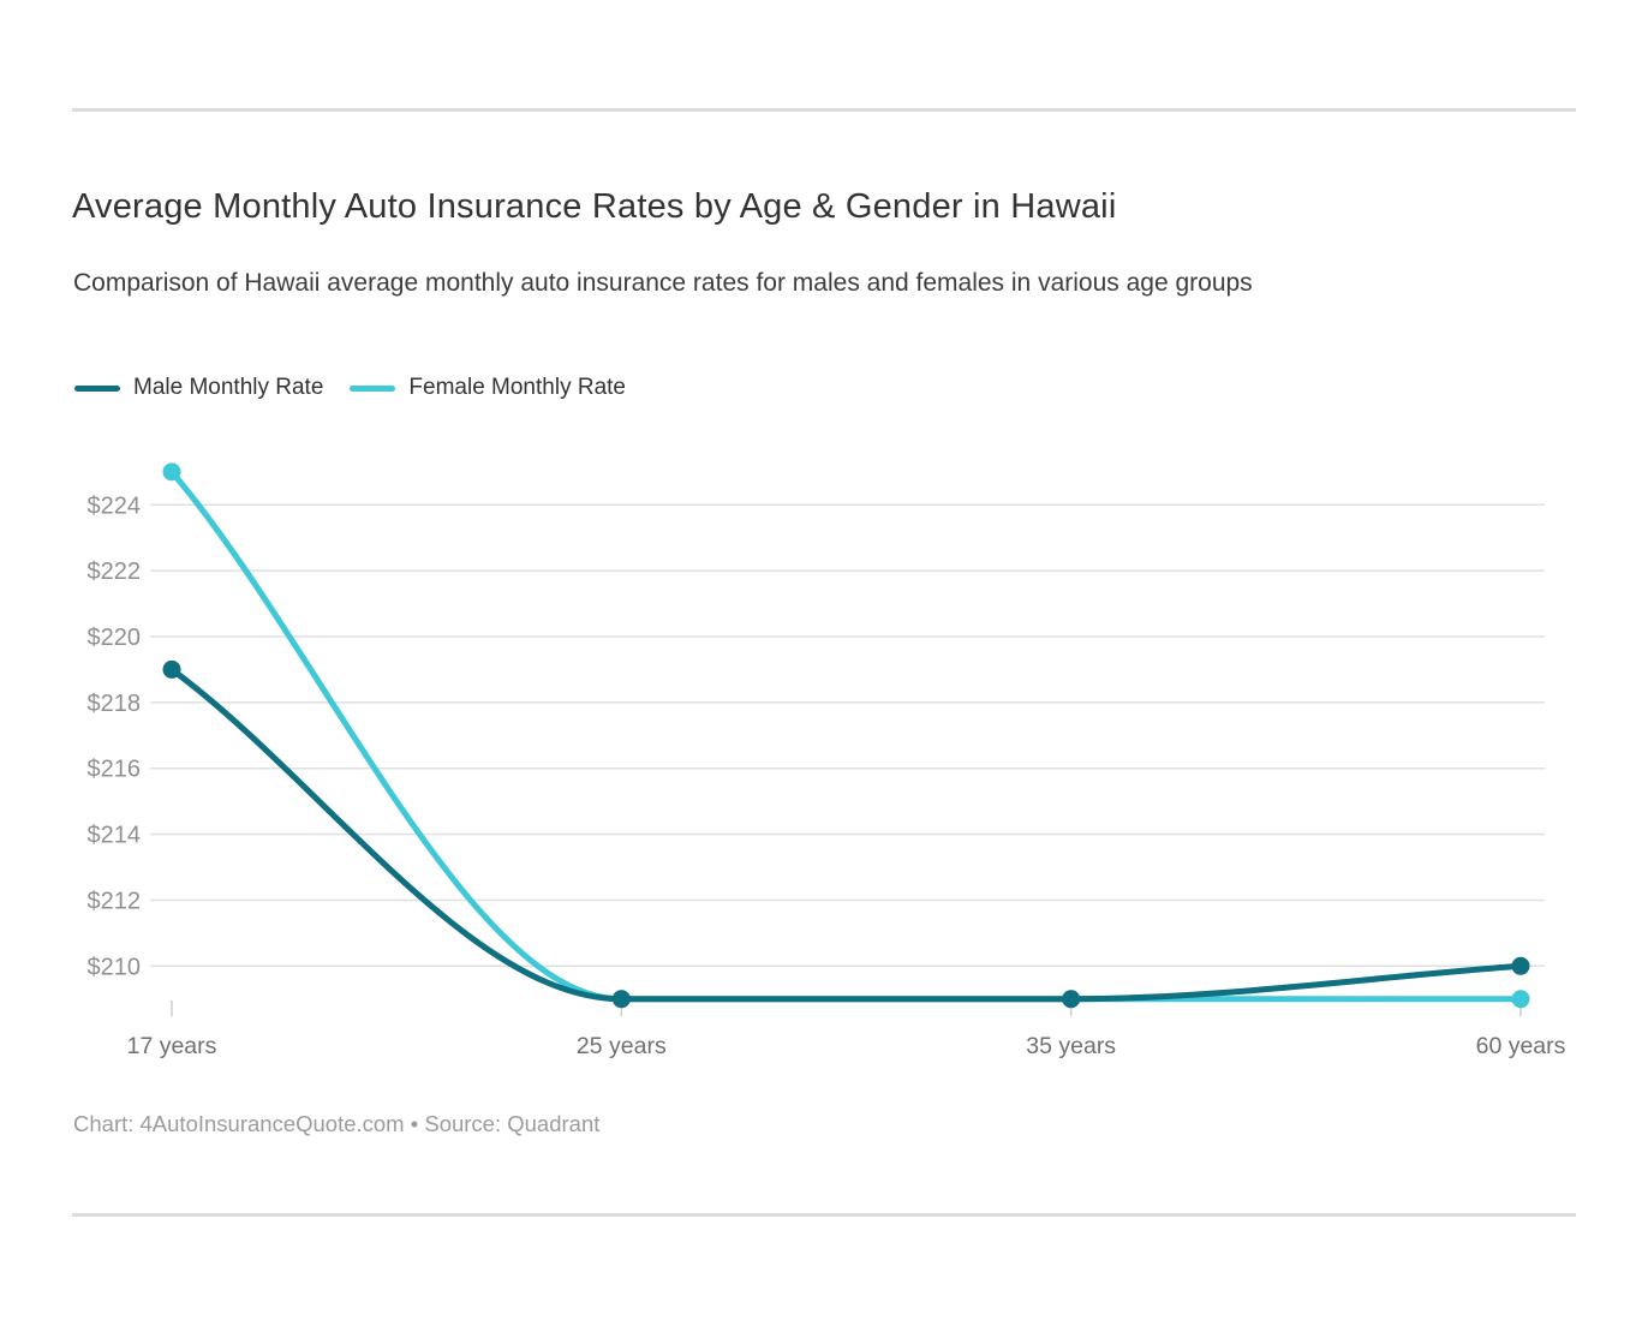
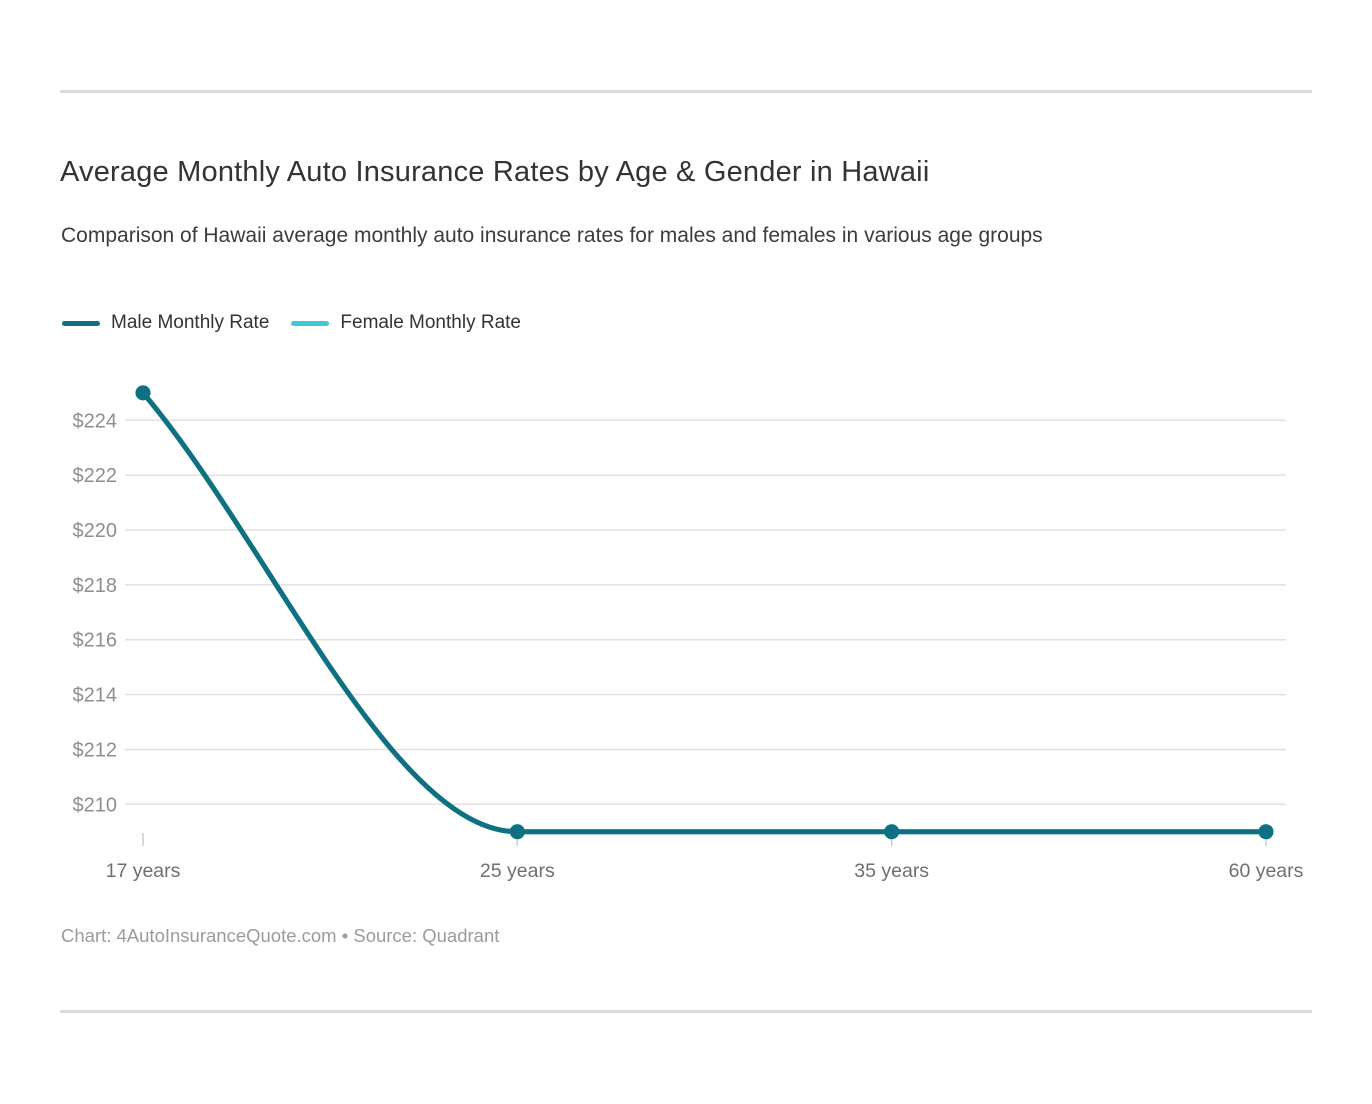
Male Monthly Rate/17 years: $219 -> $225
Male Monthly Rate/60 years: $210 -> $209
